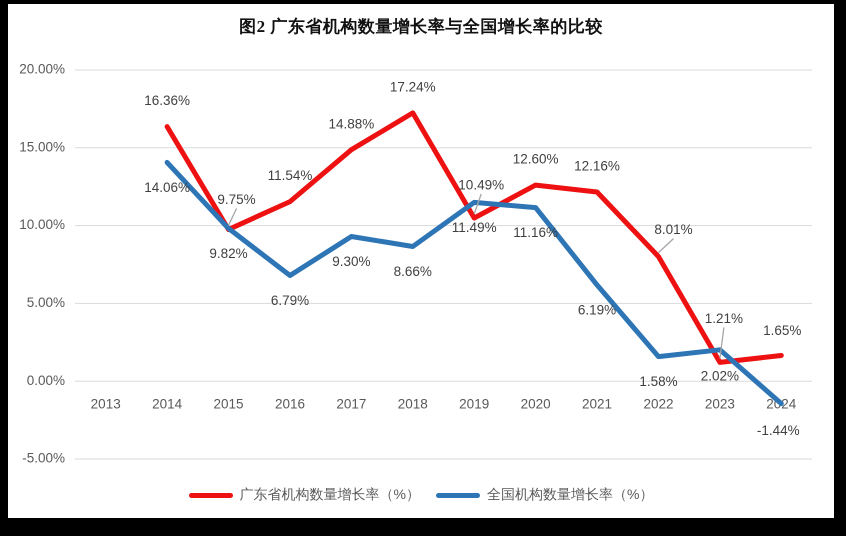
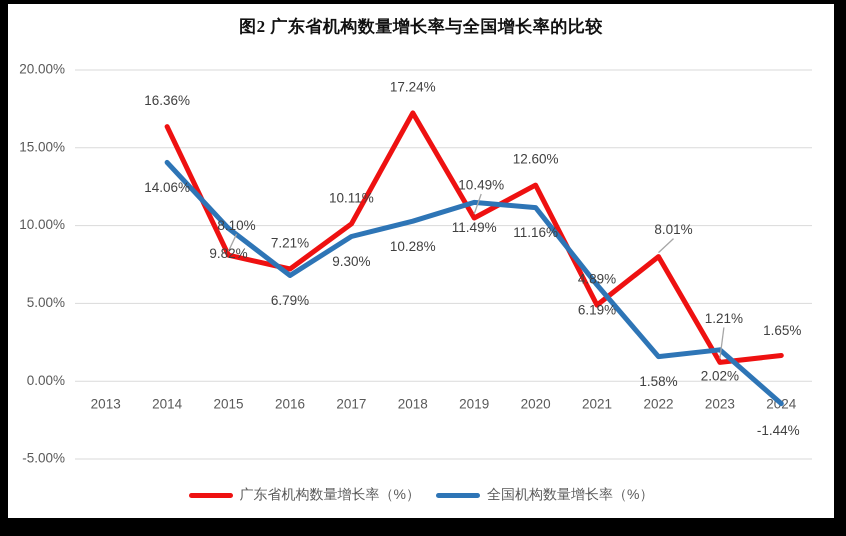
广东省机构数量增长率（%）/2015: 9.75% -> 8.10%
广东省机构数量增长率（%）/2016: 11.54% -> 7.21%
广东省机构数量增长率（%）/2017: 14.88% -> 10.11%
全国机构数量增长率（%）/2018: 8.66% -> 10.28%
广东省机构数量增长率（%）/2021: 12.16% -> 4.89%
